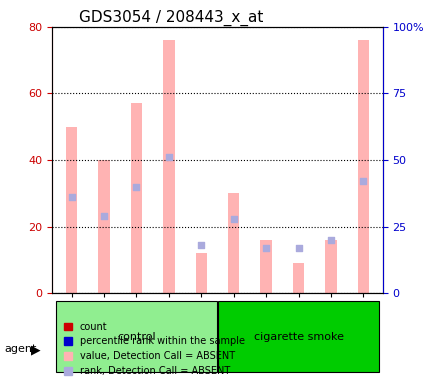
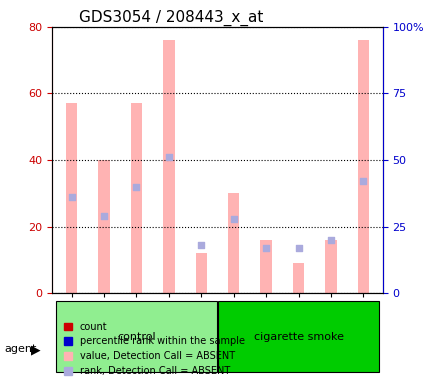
value, Detection Call = ABSENT/GSM227858: 50 -> 57
